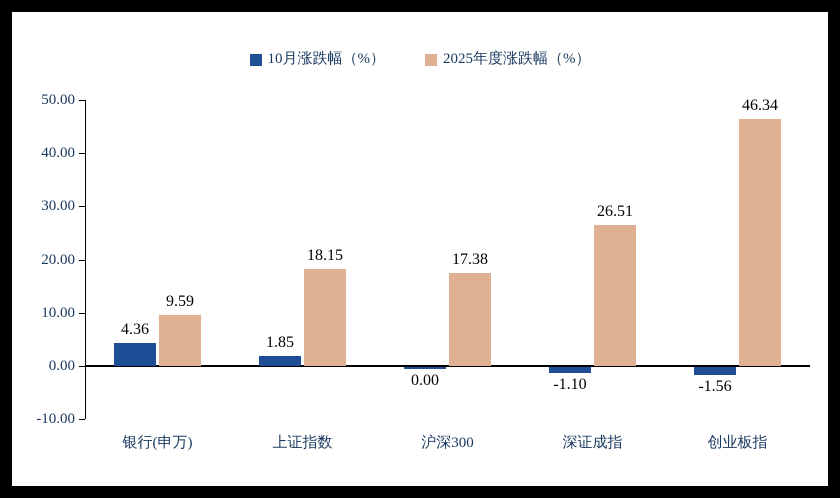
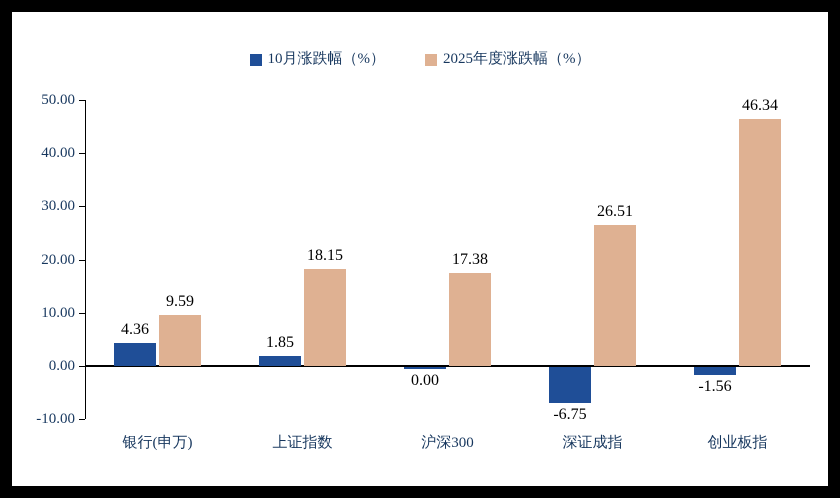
10月涨跌幅（%）/深证成指: -1.10 -> -6.75
